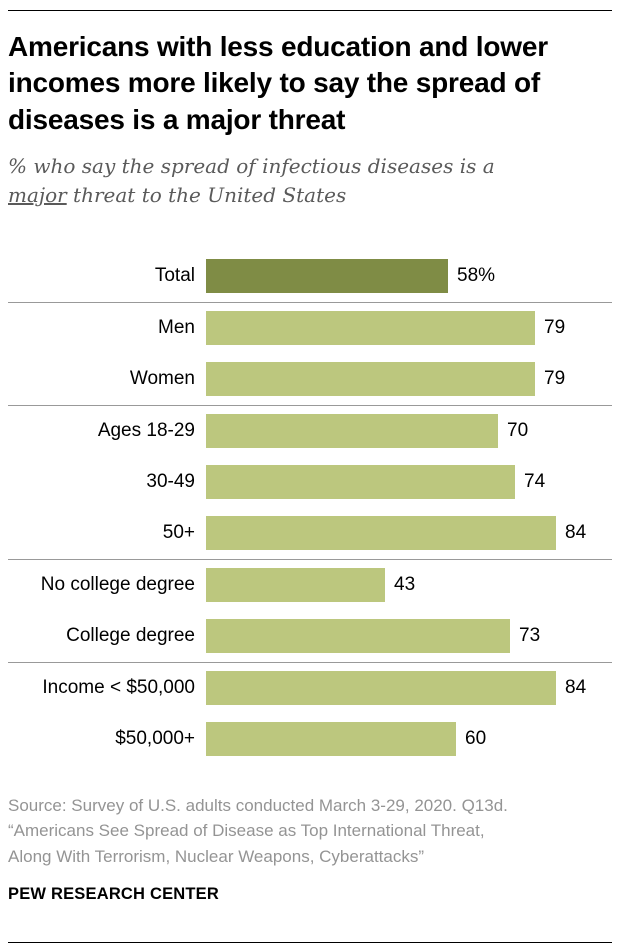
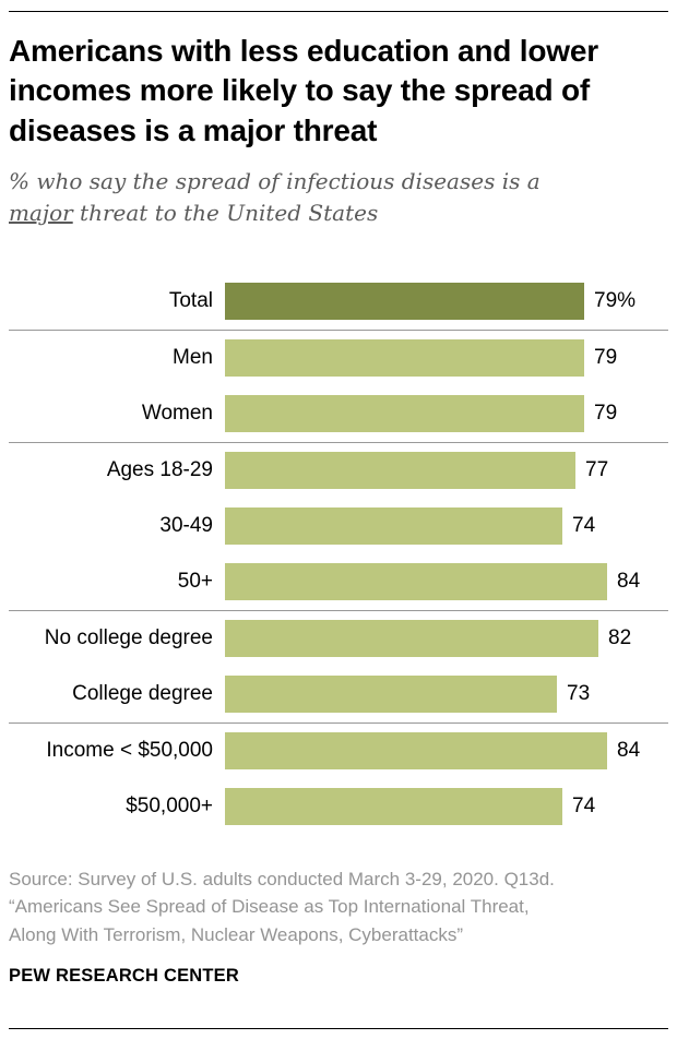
Total: 58% -> 79%
Ages 18-29: 70 -> 77
No college degree: 43 -> 82
$50,000+: 60 -> 74
